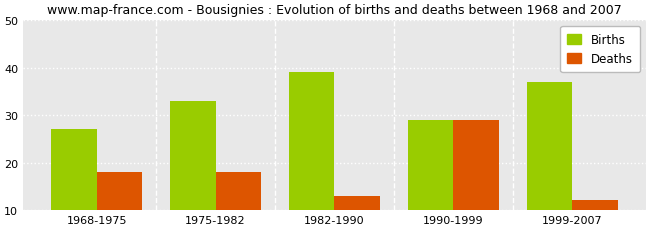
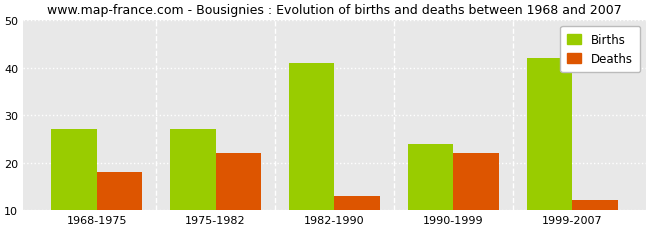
Births/1975-1982: 33 -> 27
Deaths/1975-1982: 18 -> 22
Births/1982-1990: 39 -> 41
Births/1990-1999: 29 -> 24
Deaths/1990-1999: 29 -> 22
Births/1999-2007: 37 -> 42
